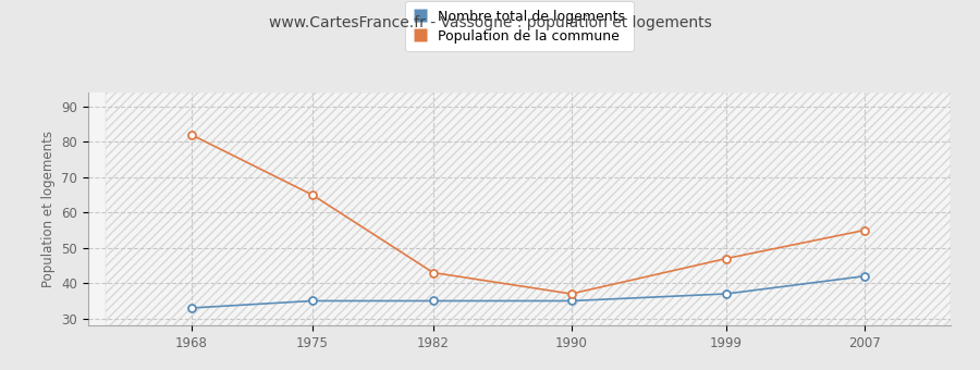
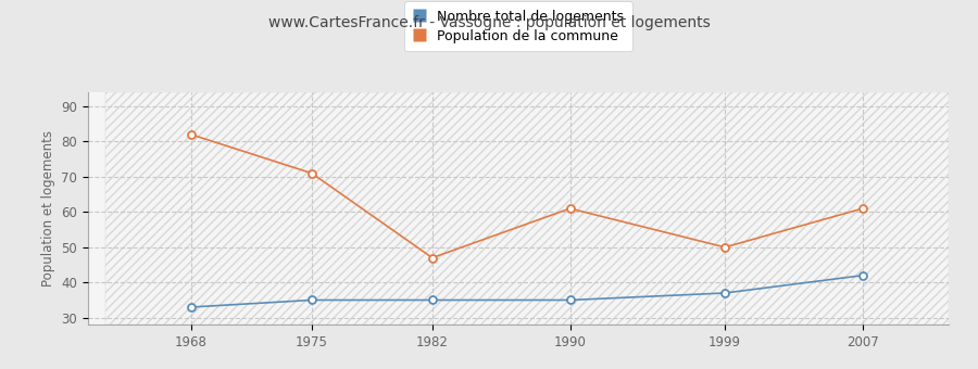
Population de la commune/1975: 65 -> 71
Population de la commune/1982: 43 -> 47
Population de la commune/1990: 37 -> 61
Population de la commune/1999: 47 -> 50
Population de la commune/2007: 55 -> 61
